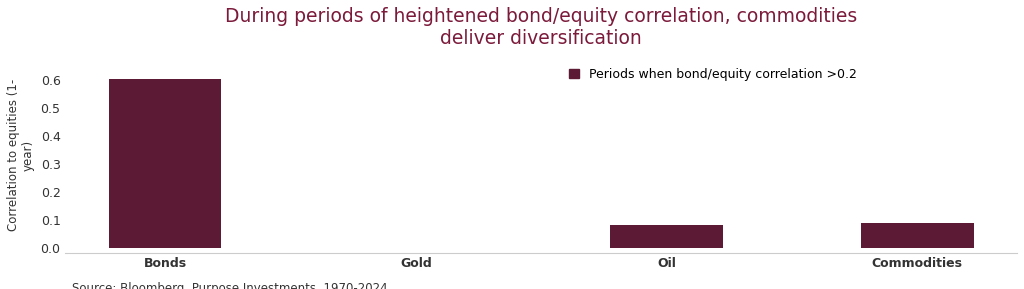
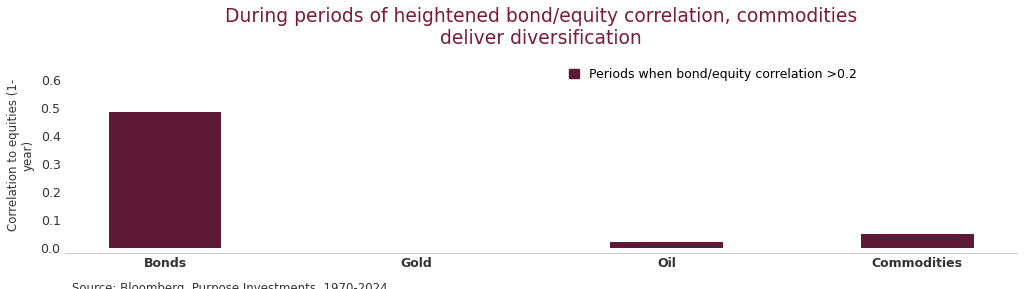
Bonds: 0.605 -> 0.485
Oil: 0.085 -> 0.022
Commodities: 0.090 -> 0.052
